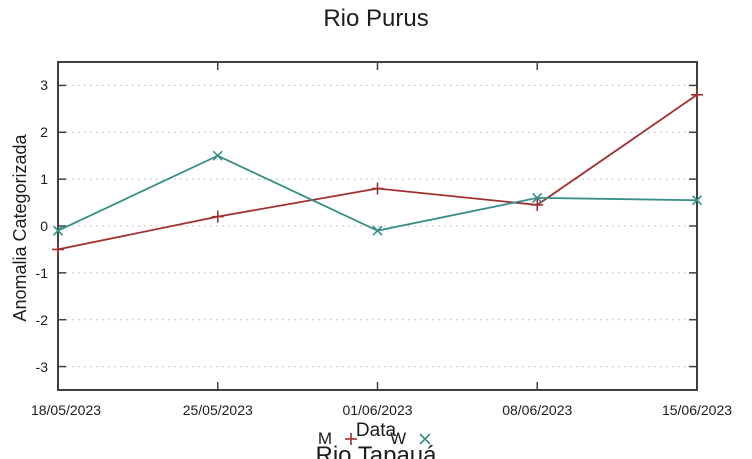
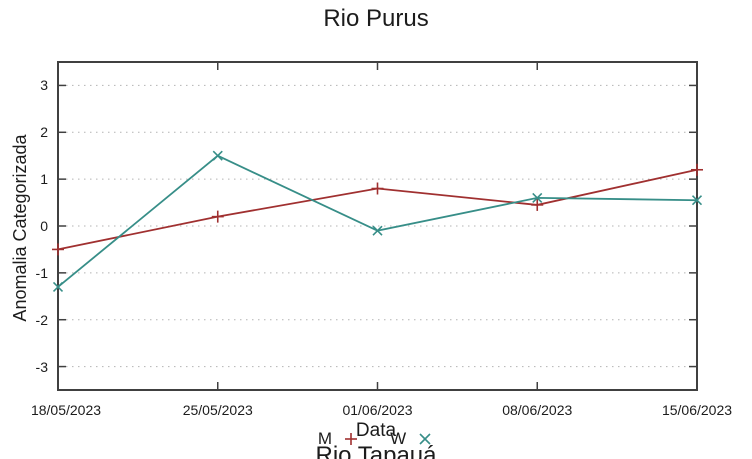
W/18/05/2023: -0.1 -> -1.3
M/15/06/2023: 2.8 -> 1.2
